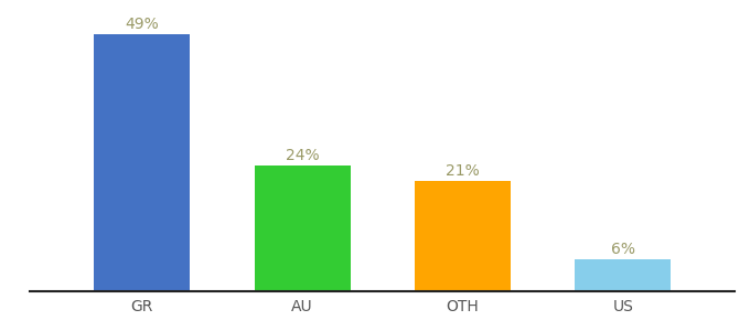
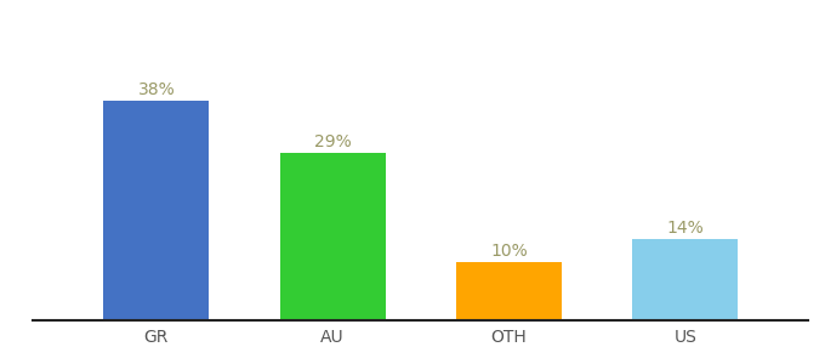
GR: 49% -> 38%
AU: 24% -> 29%
OTH: 21% -> 10%
US: 6% -> 14%
